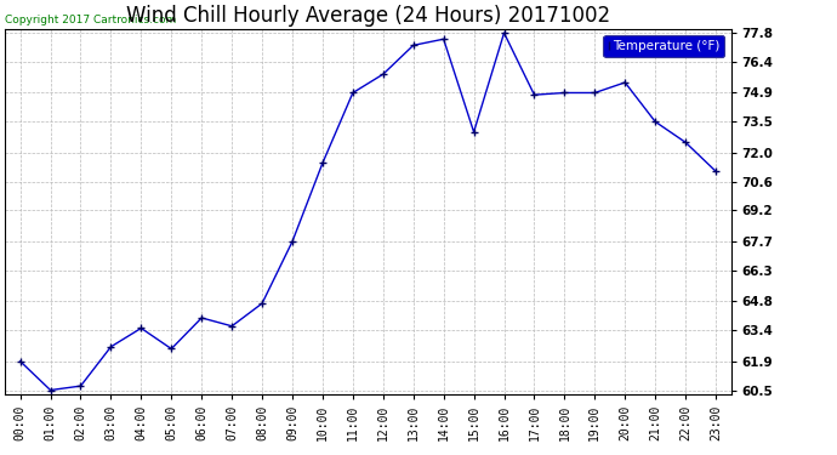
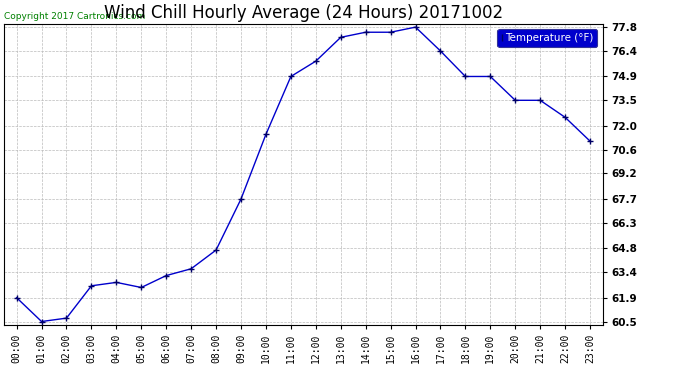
04:00: 63.5 -> 62.8
06:00: 64.0 -> 63.2
15:00: 73.0 -> 77.5
17:00: 74.8 -> 76.4
20:00: 75.4 -> 73.5
